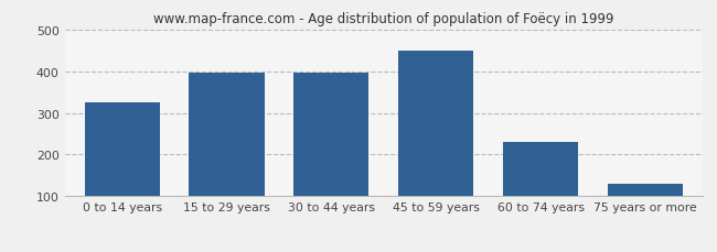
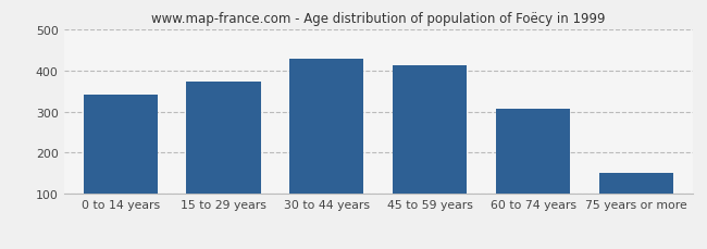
0 to 14 years: 325 -> 340
15 to 29 years: 395 -> 372
30 to 44 years: 395 -> 428
45 to 59 years: 450 -> 412
60 to 74 years: 230 -> 306
75 years or more: 130 -> 150
